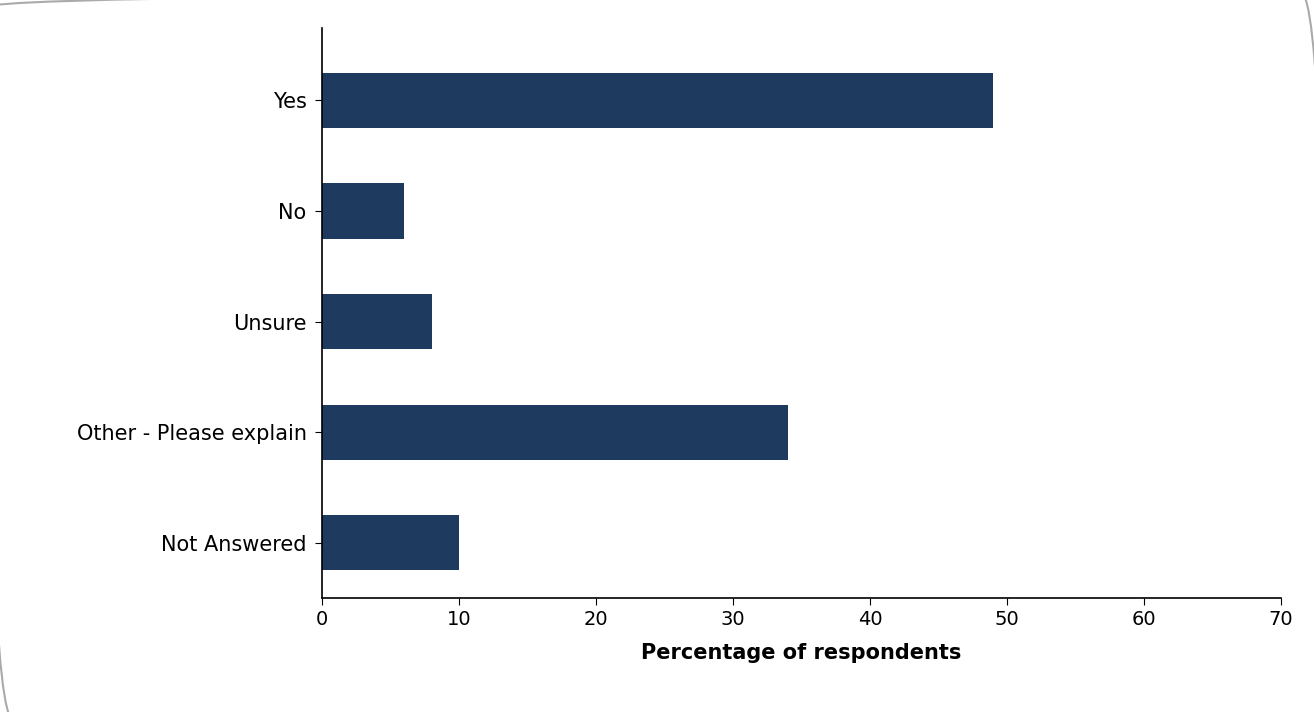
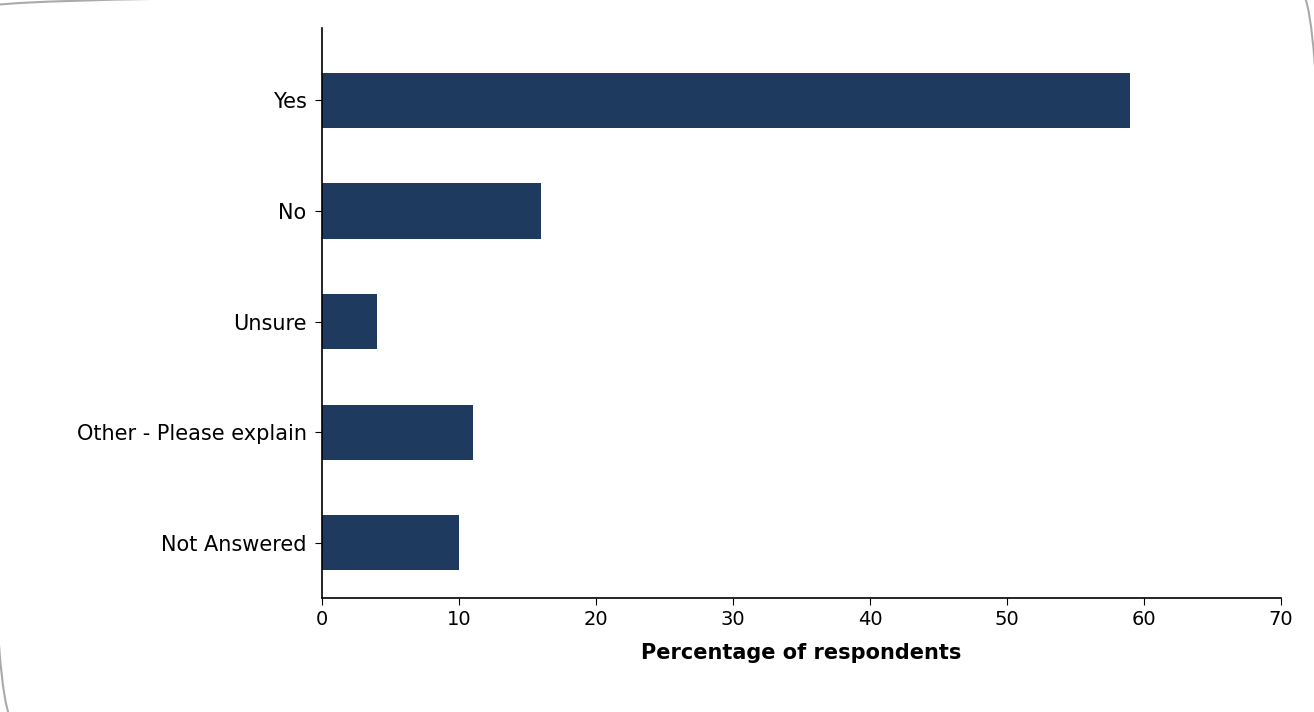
Yes: 49 -> 59
No: 6 -> 16
Unsure: 8 -> 4
Other - Please explain: 34 -> 11
